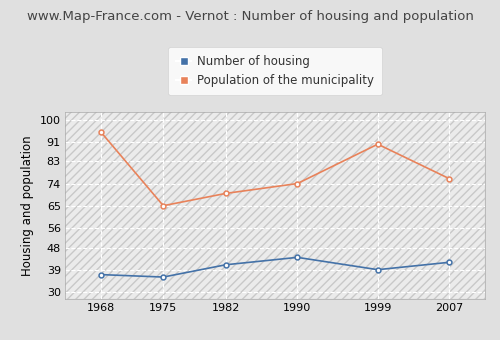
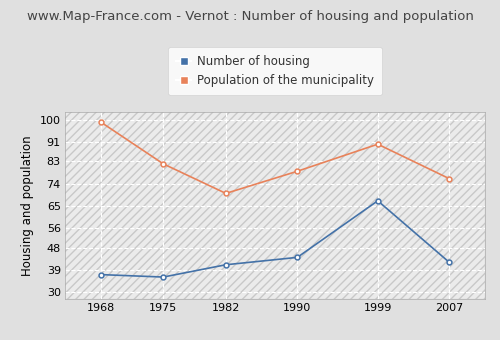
Population of the municipality/1968: 95 -> 99
Population of the municipality/1975: 65 -> 82
Population of the municipality/1990: 74 -> 79
Number of housing/1999: 39 -> 67
